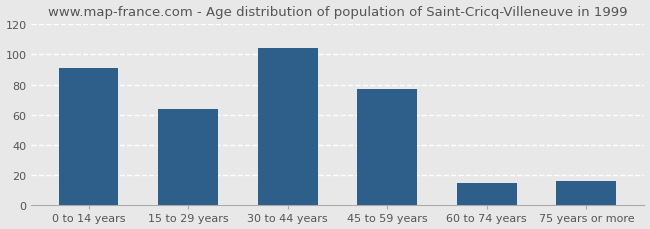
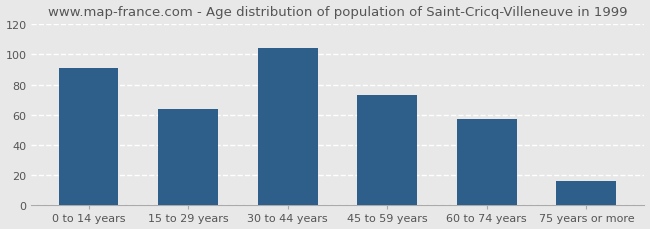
45 to 59 years: 77 -> 73
60 to 74 years: 15 -> 57
